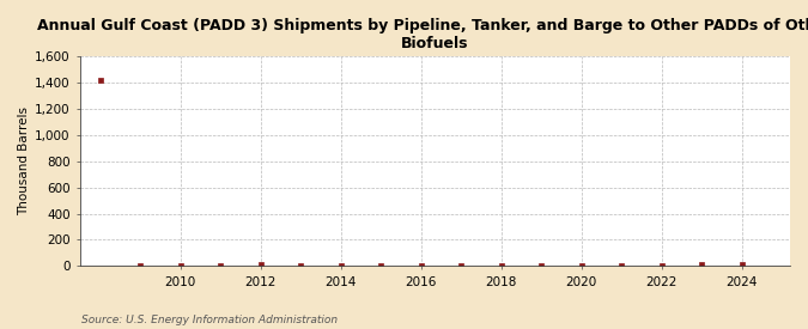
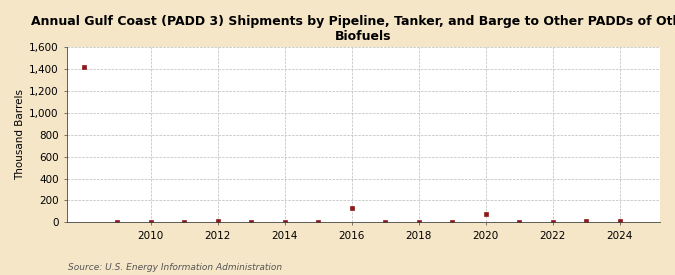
2016: 0 -> 130
2020: 0 -> 80
